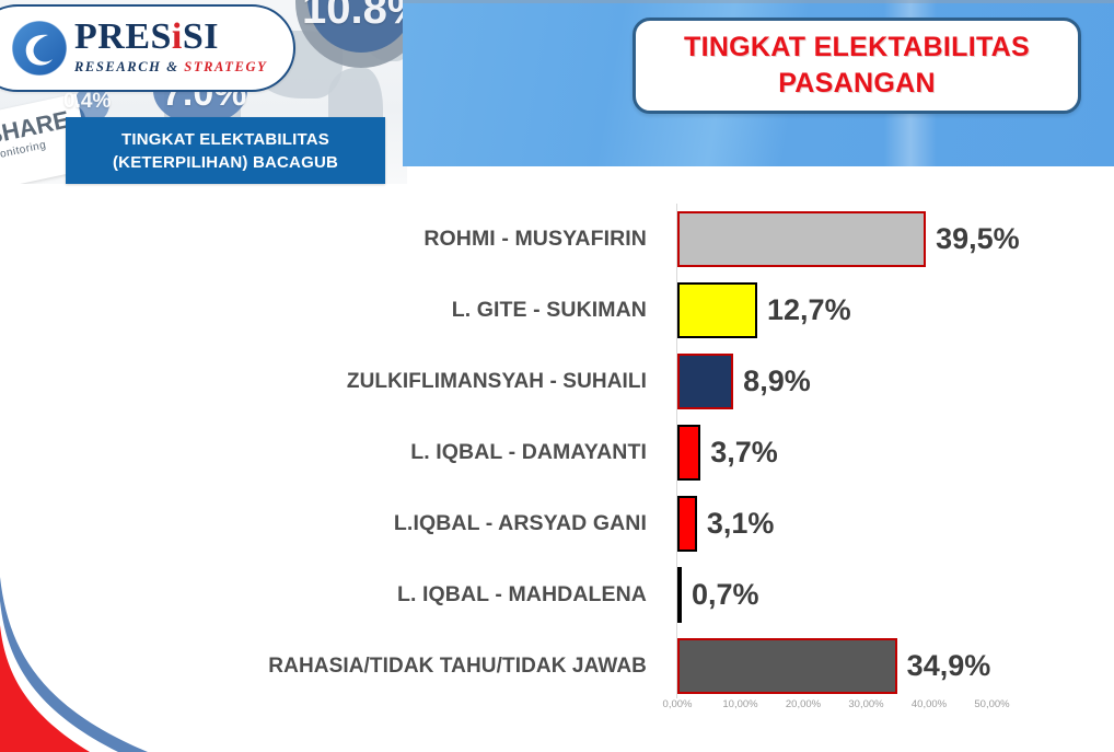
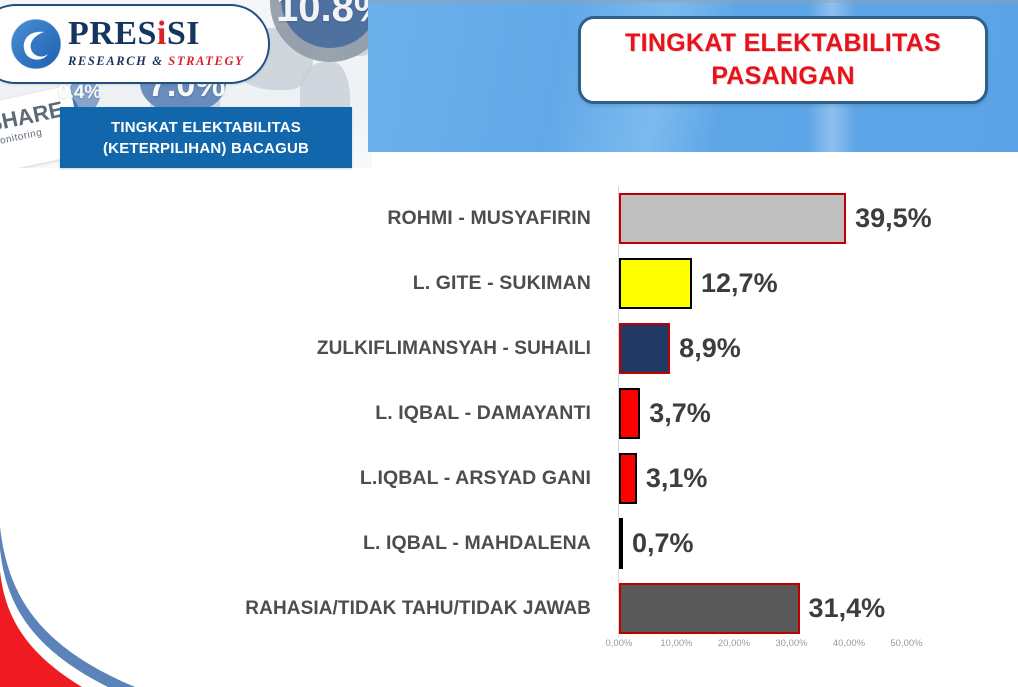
RAHASIA/TIDAK TAHU/TIDAK JAWAB: 34,9% -> 31,4%
